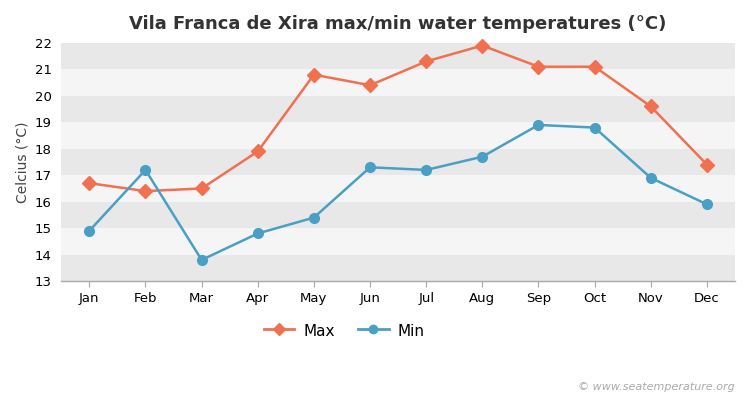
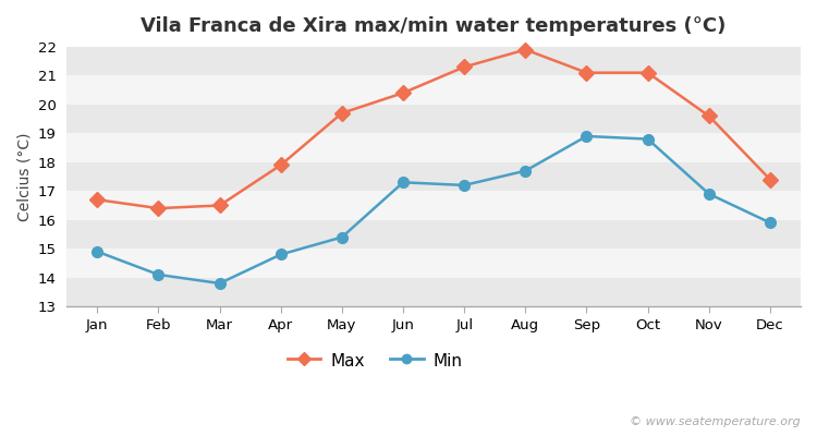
Min/Feb: 17.2 -> 14.1
Max/May: 20.8 -> 19.7
